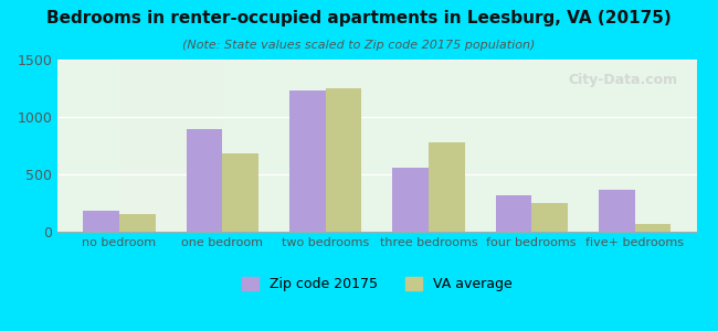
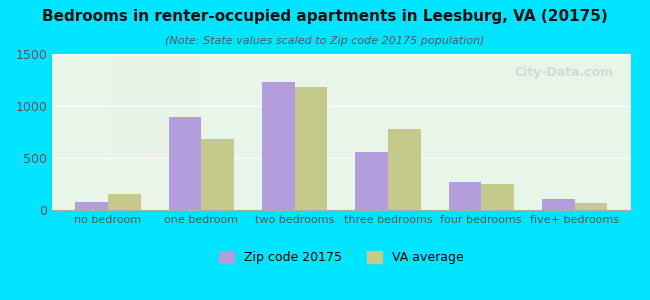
Zip code 20175/no bedroom: 180 -> 80
VA average/two bedrooms: 1250 -> 1180
Zip code 20175/four bedrooms: 320 -> 260
Zip code 20175/five+ bedrooms: 370 -> 100
